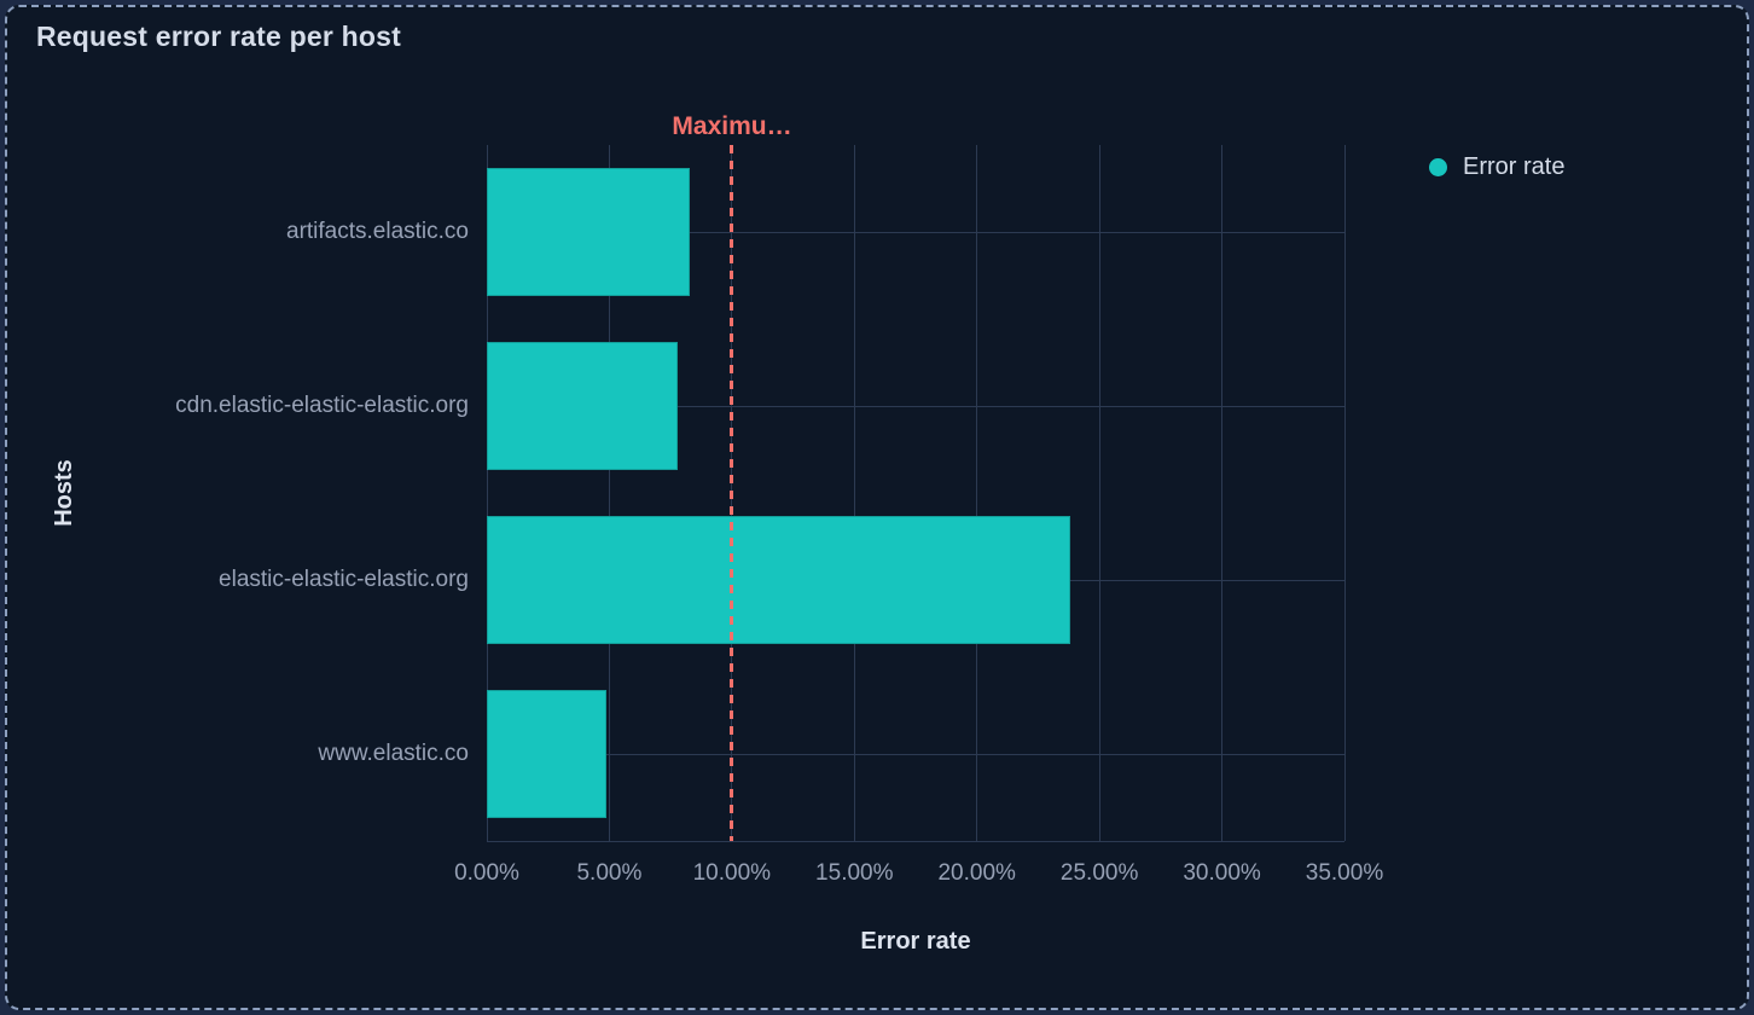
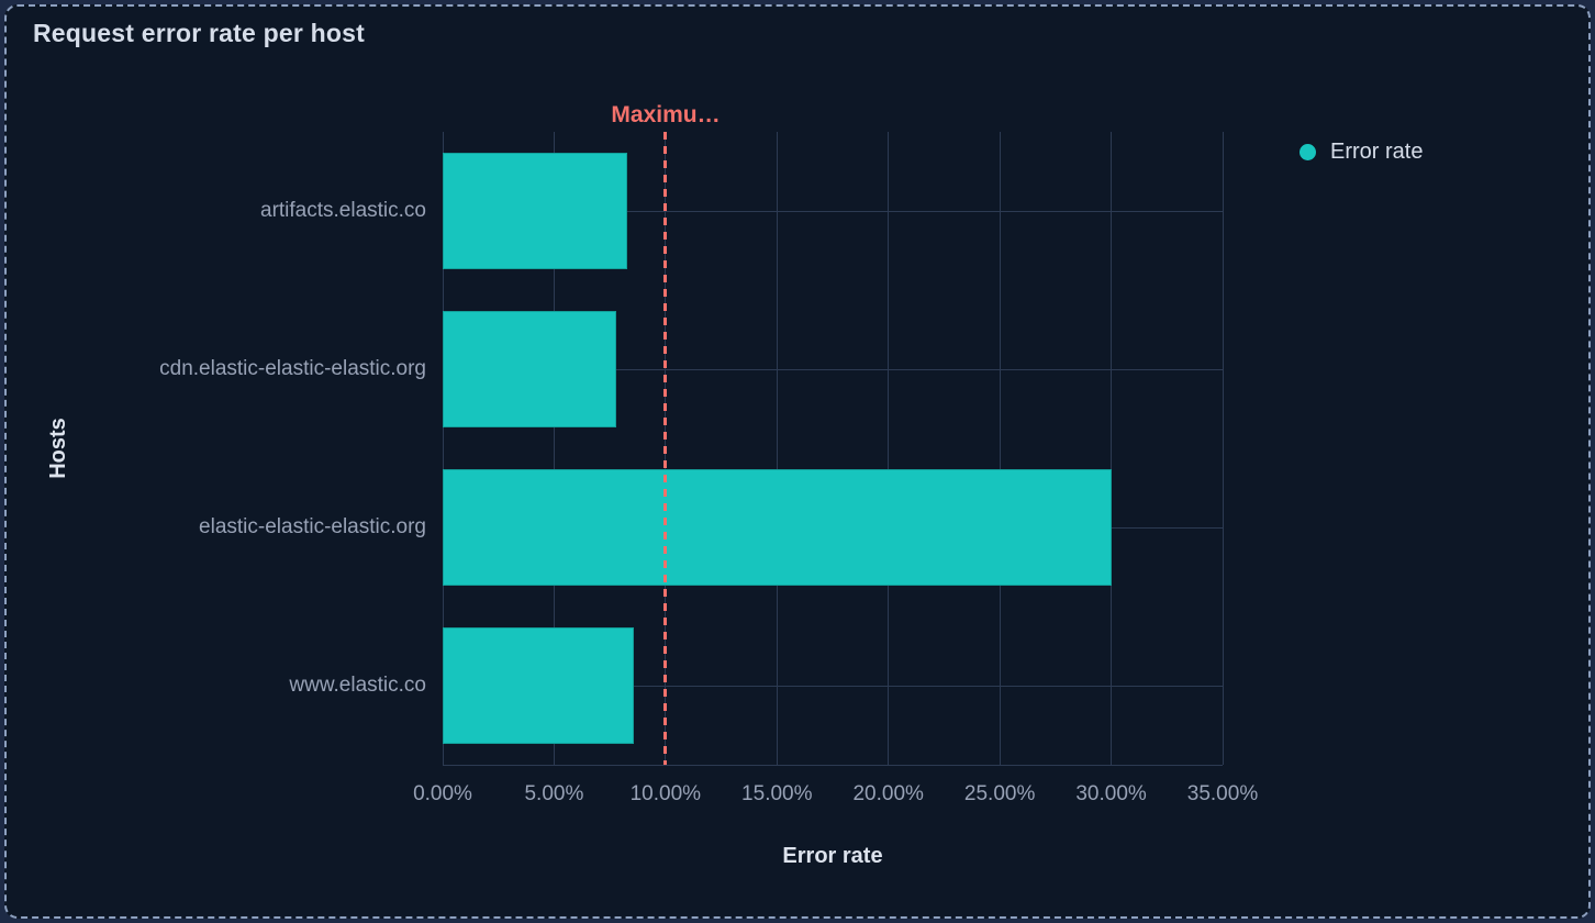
elastic-elastic-elastic.org: 23.8% -> 30.0%
www.elastic.co: 4.9% -> 8.6%
